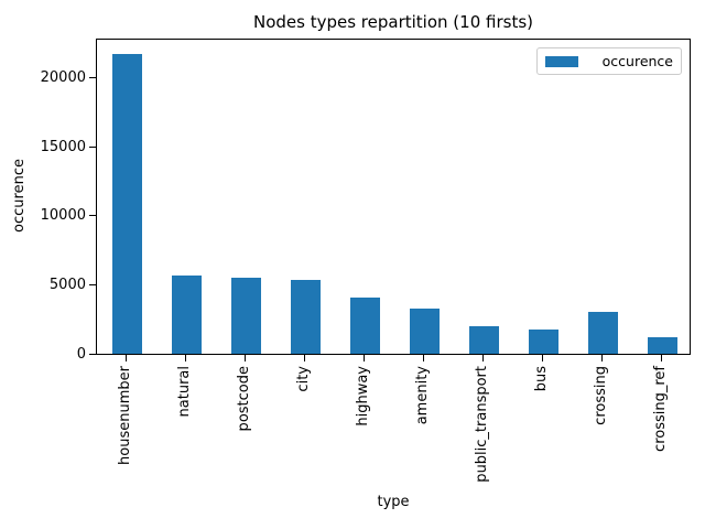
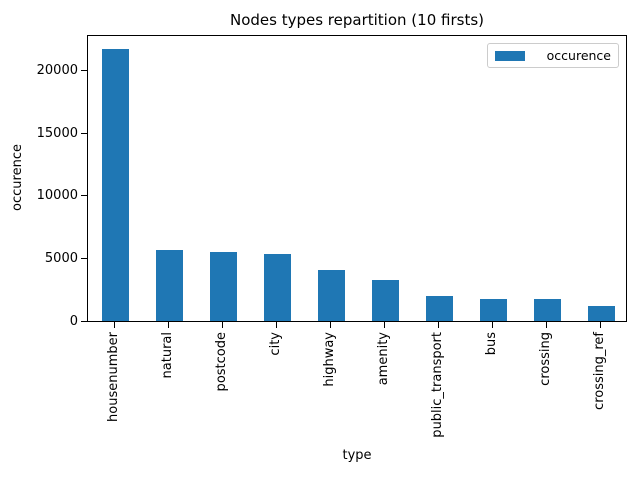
crossing: 3000 -> 1700
